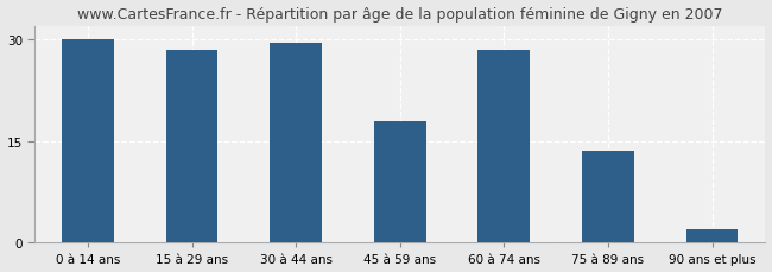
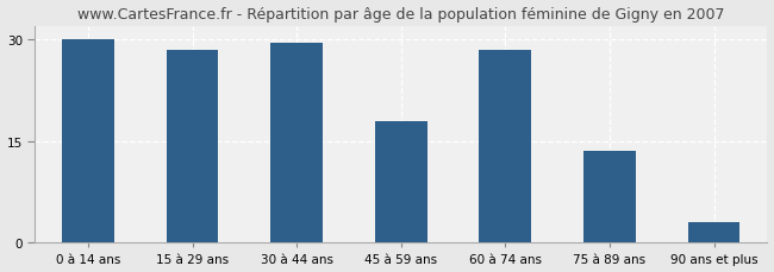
90 ans et plus: 2.0 -> 3.0
